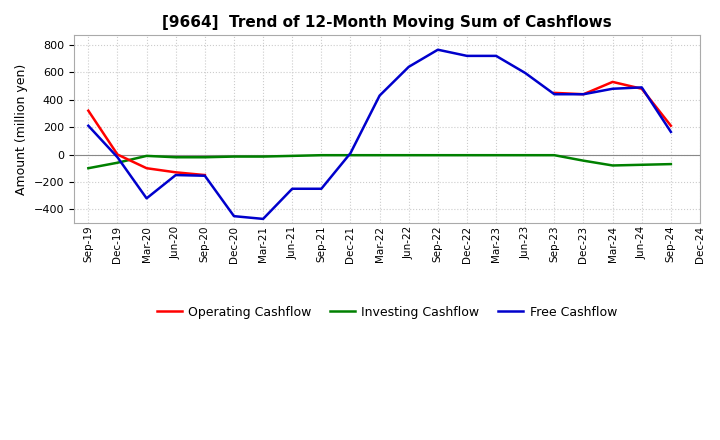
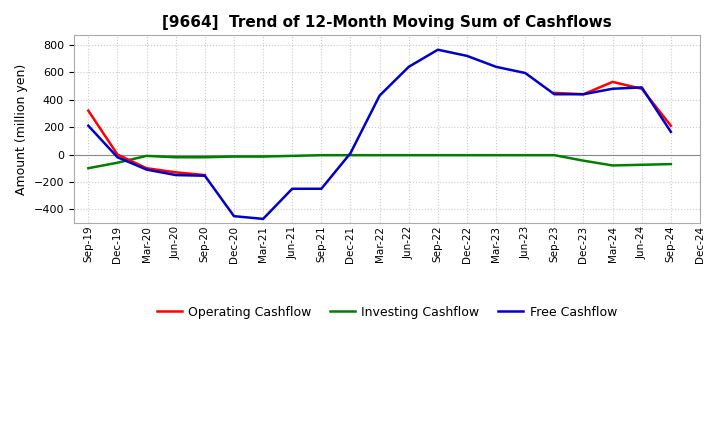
Free Cashflow/Mar-20: -320 -> -110
Free Cashflow/Mar-23: 720 -> 640
